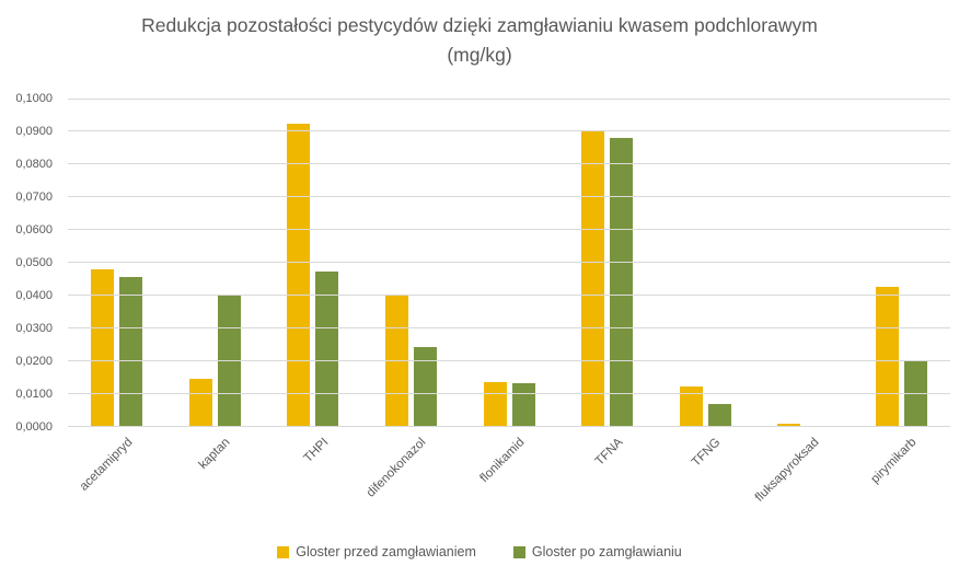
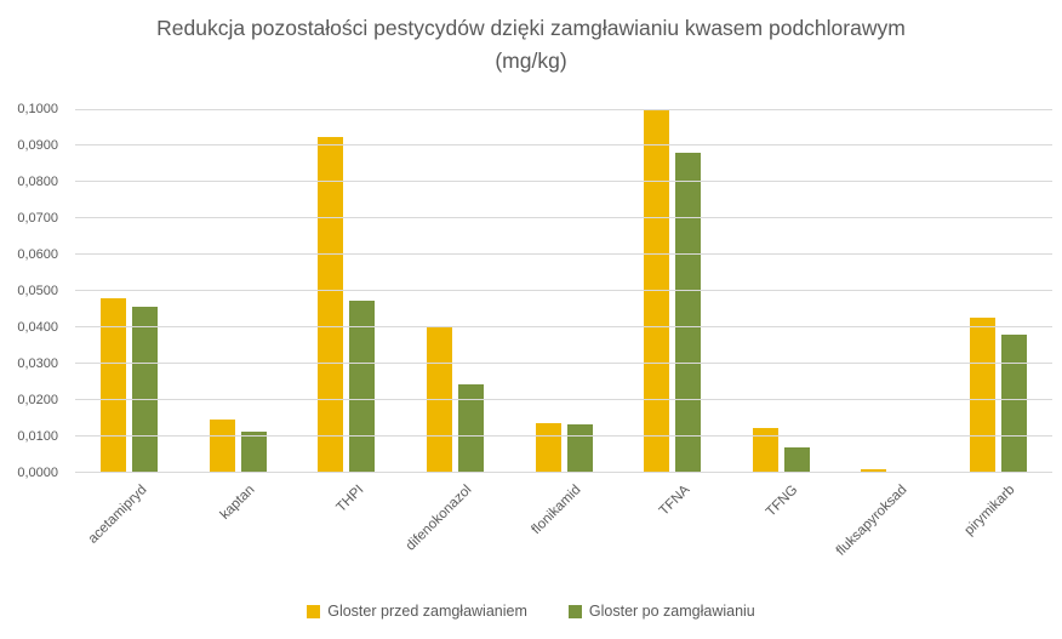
Gloster po zamgławianiu/kaptan: 0,04 -> 0,01
Gloster przed zamgławianiem/TFNA: 0,09 -> 0,10
Gloster po zamgławianiu/pirymikarb: 0,02 -> 0,04
